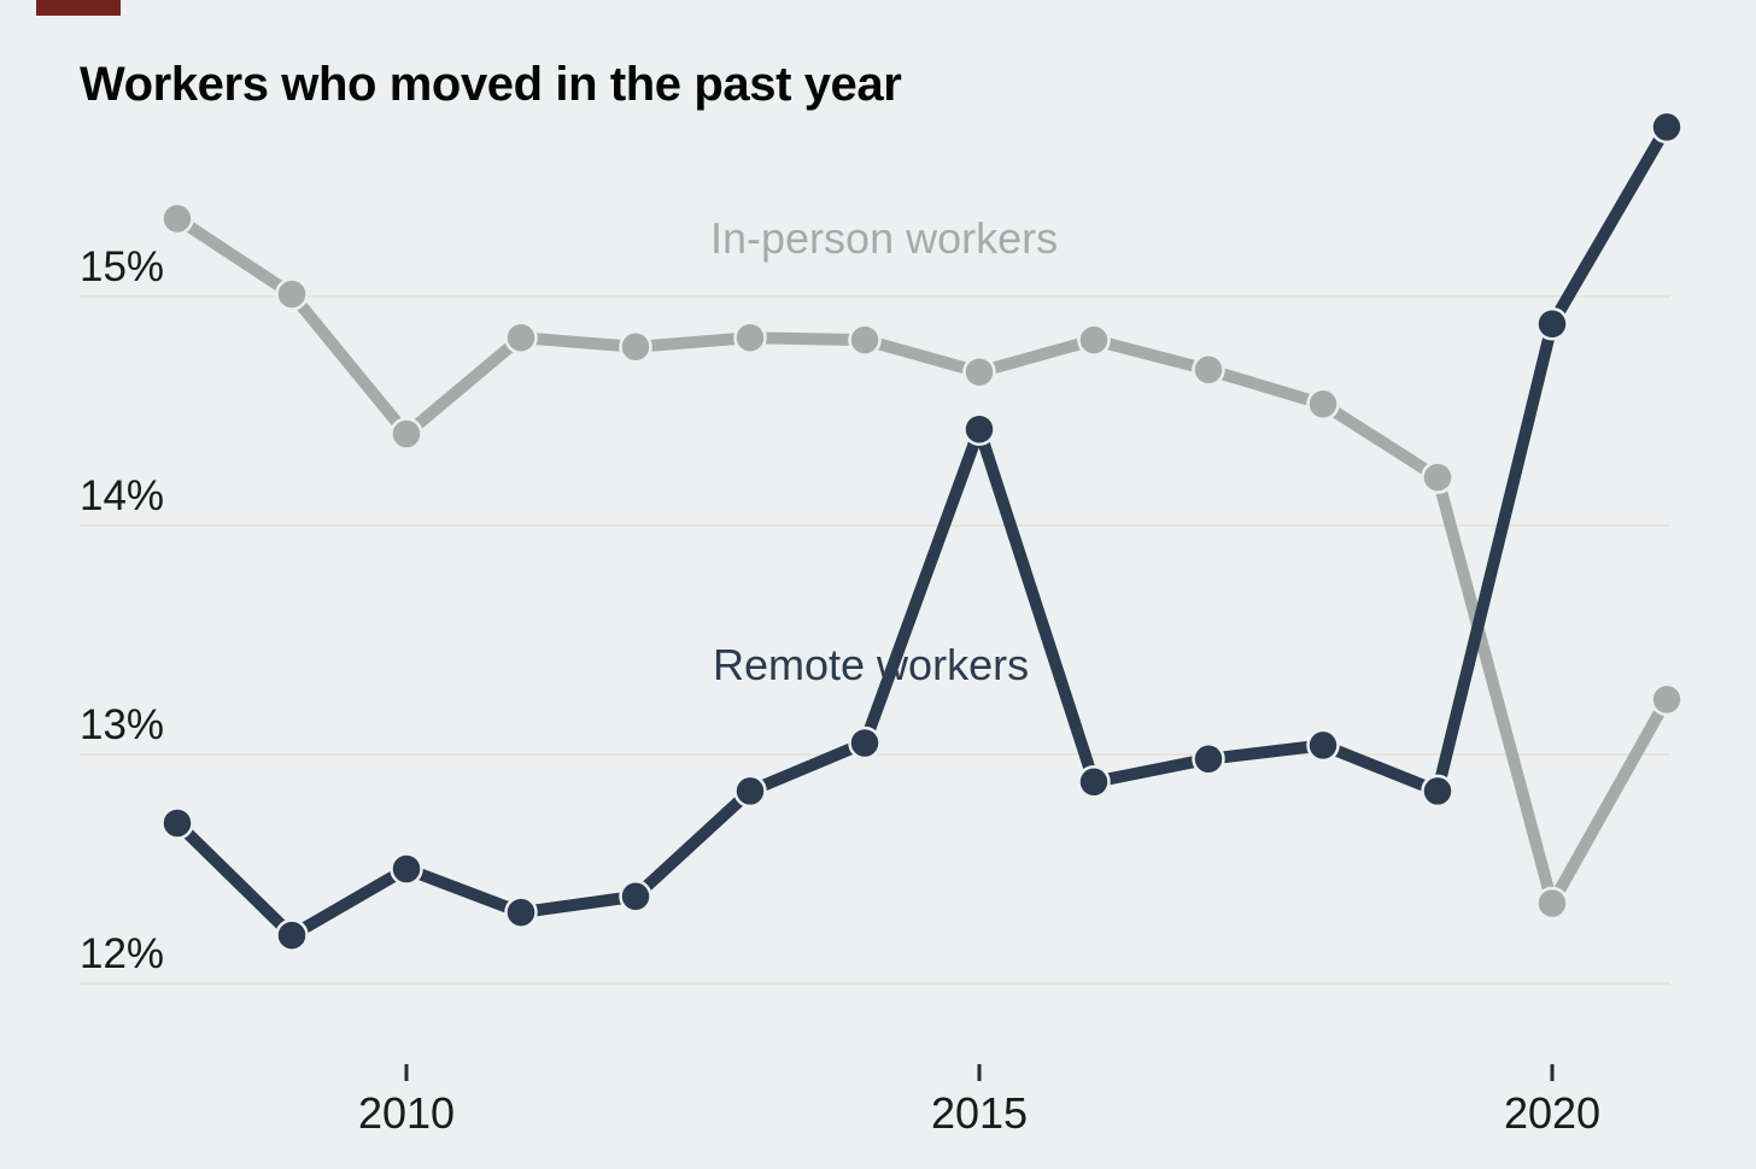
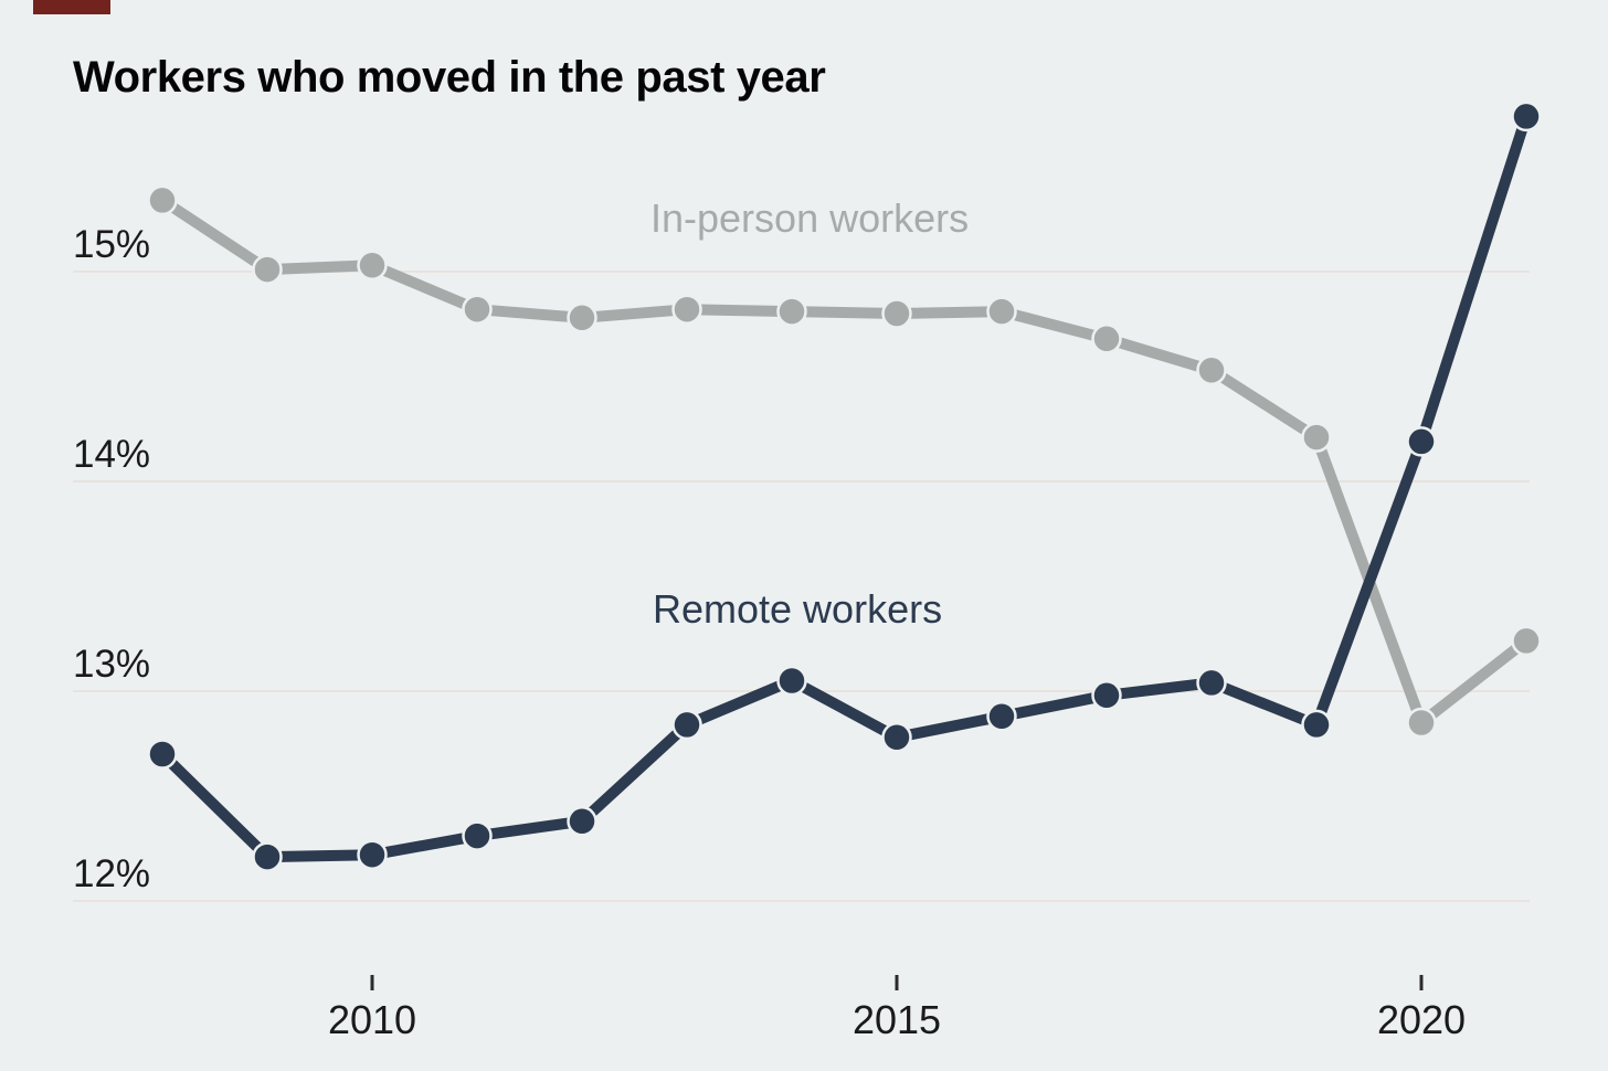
In-person workers/2010: 14.40% -> 15.03%
Remote workers/2010: 12.50% -> 12.22%
In-person workers/2015: 14.67% -> 14.80%
Remote workers/2015: 14.42% -> 12.78%
In-person workers/2020: 12.35% -> 12.85%
Remote workers/2020: 14.88% -> 14.19%
